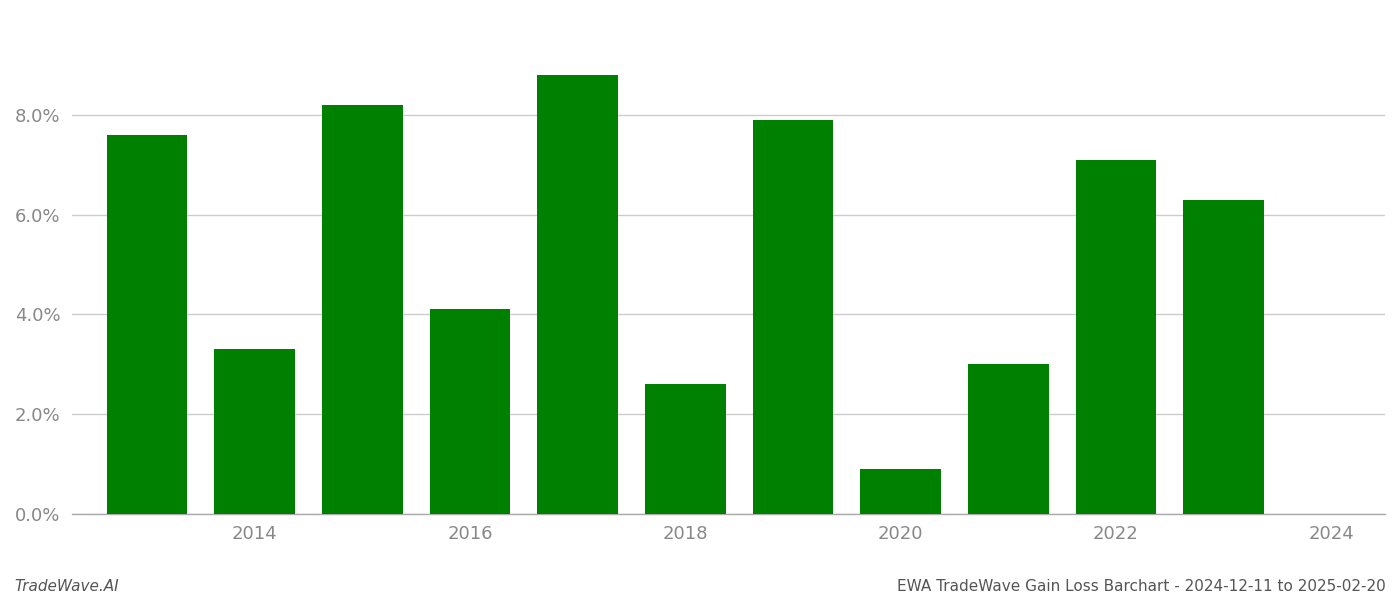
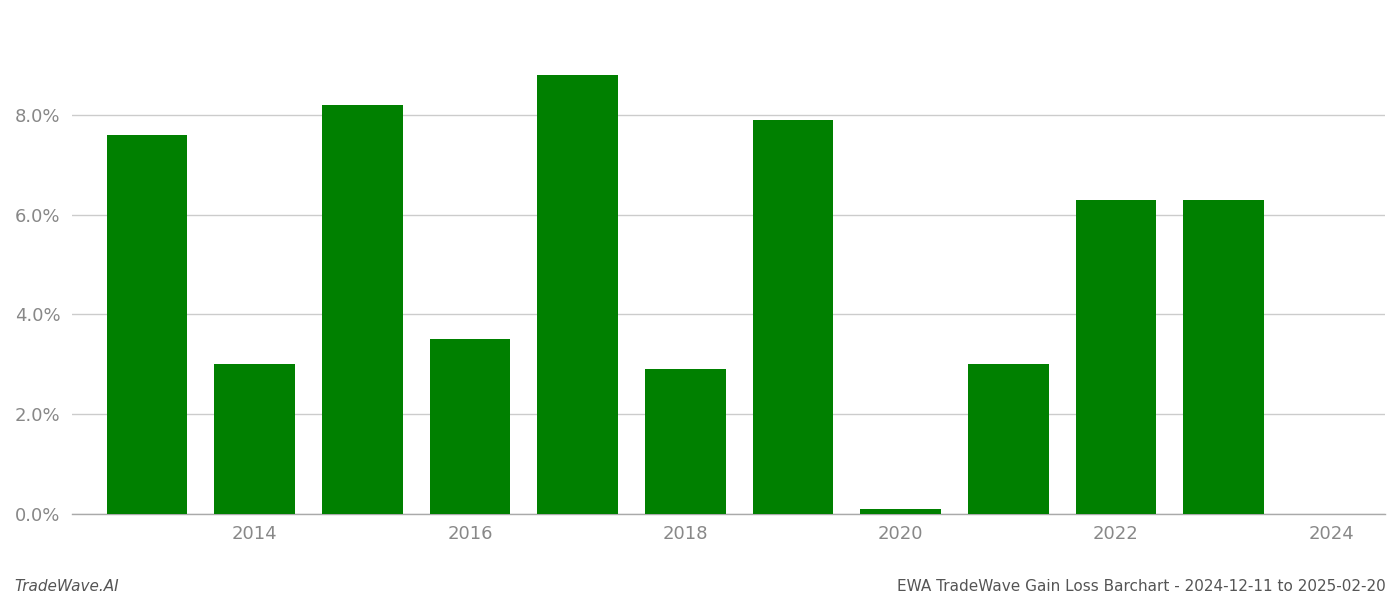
2014: 3.3% -> 3.0%
2016: 4.1% -> 3.5%
2018: 2.6% -> 2.9%
2020: 0.9% -> 0.1%
2022: 7.1% -> 6.3%
